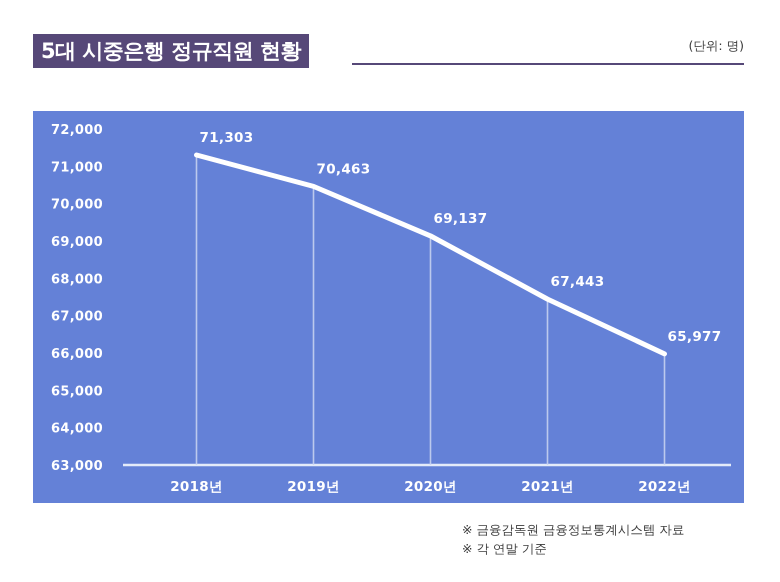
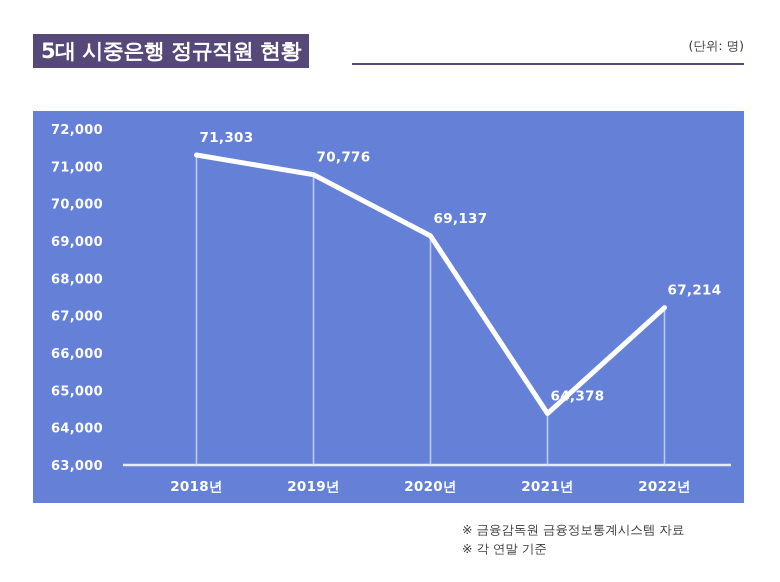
2019년: 70,463 -> 70,776
2021년: 67,443 -> 64,378
2022년: 65,977 -> 67,214
